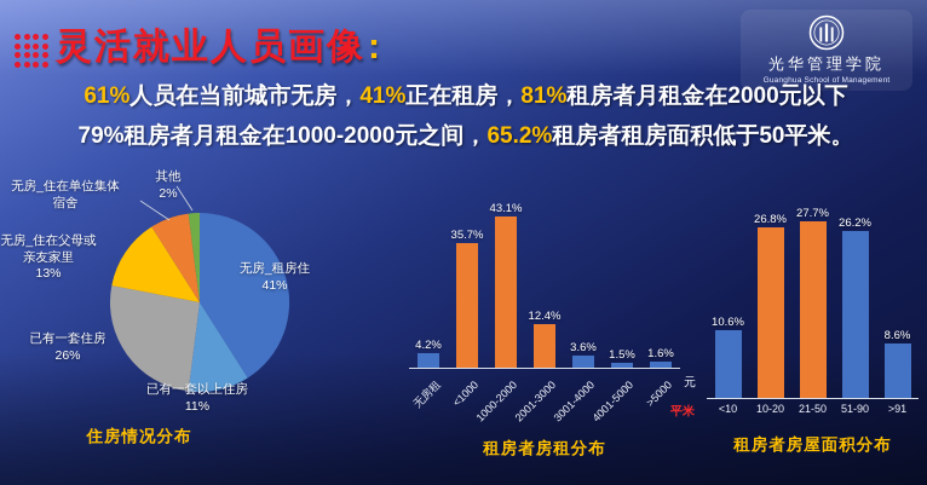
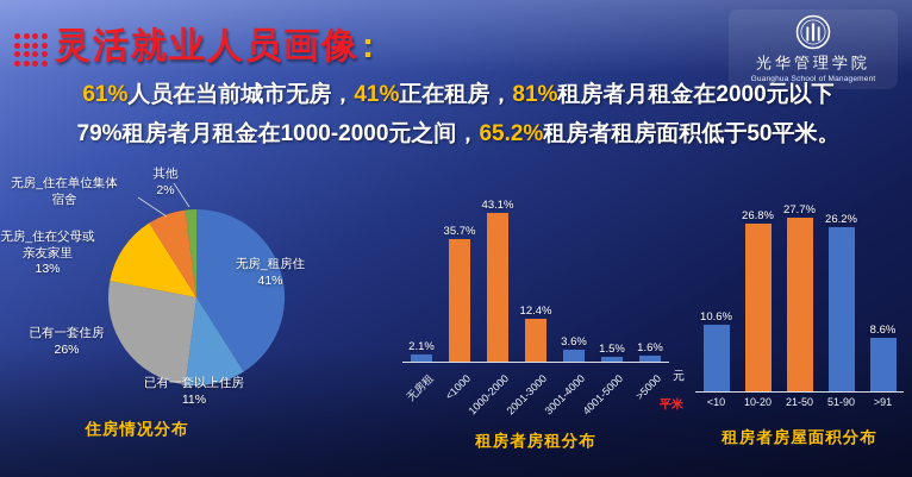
租房者房租分布/无房租: 4.2% -> 2.1%
